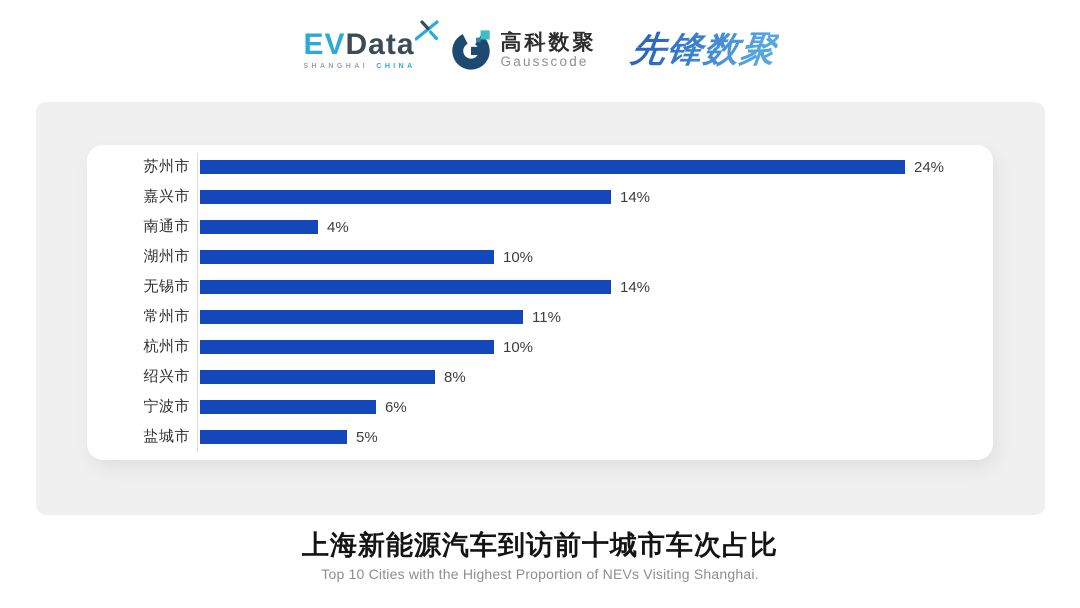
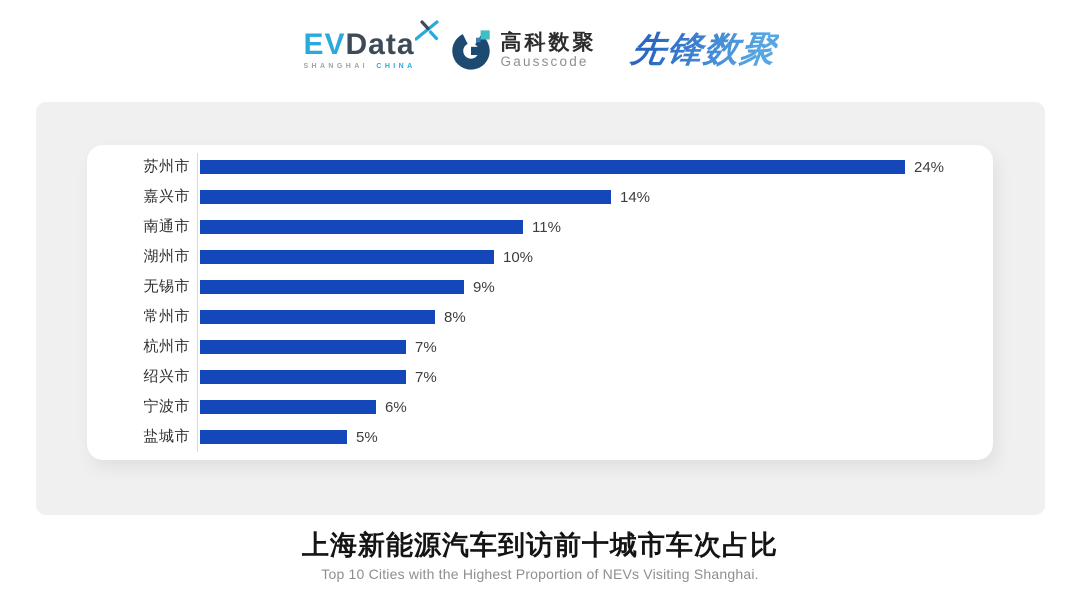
南通市: 4% -> 11%
无锡市: 14% -> 9%
常州市: 11% -> 8%
杭州市: 10% -> 7%
绍兴市: 8% -> 7%
